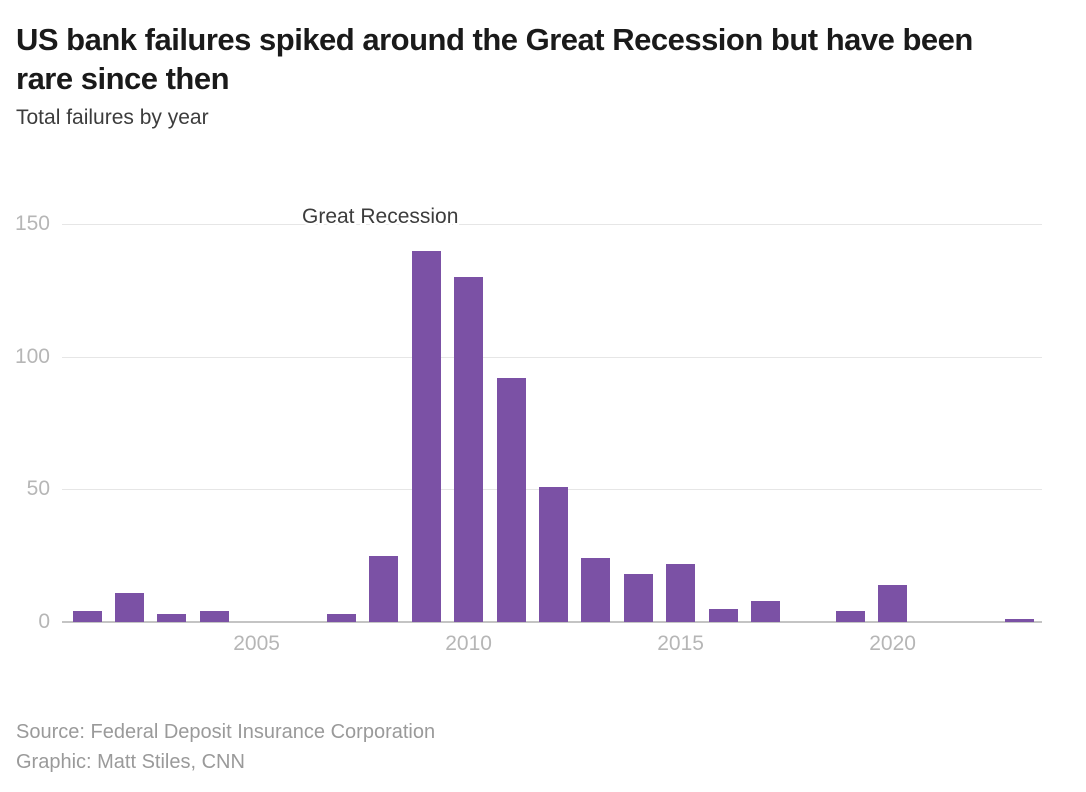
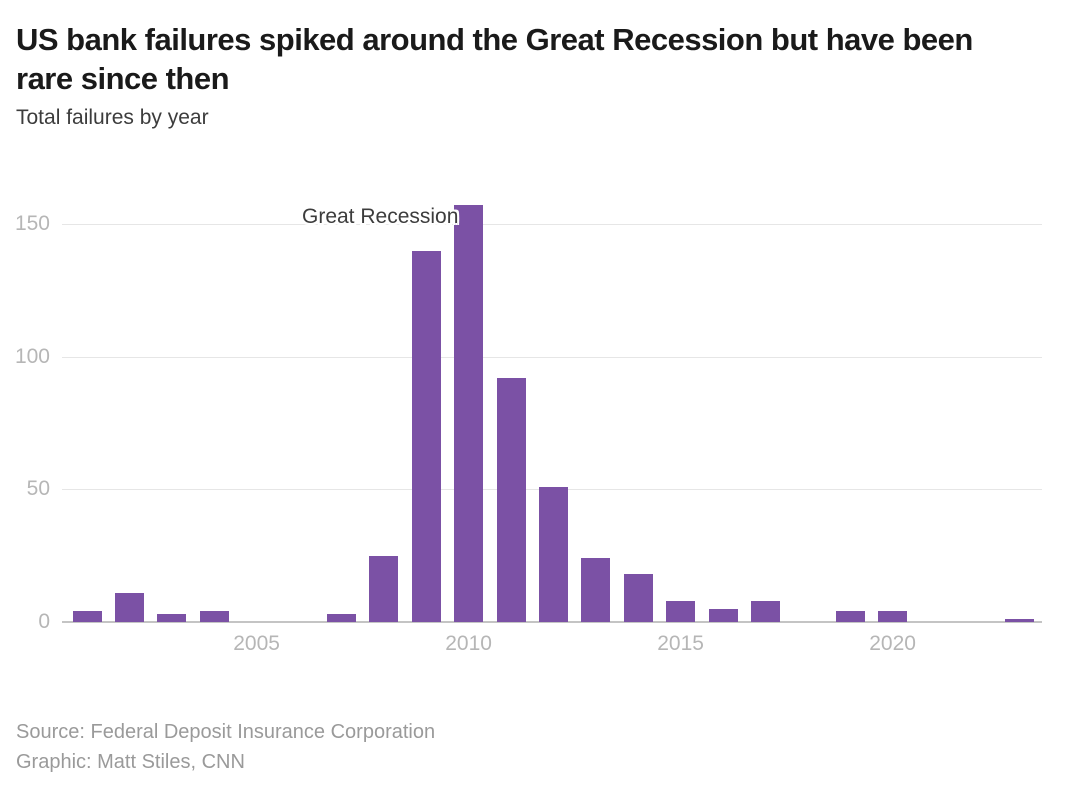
2010: 130 -> 157
2015: 22 -> 8
2020: 14 -> 4
